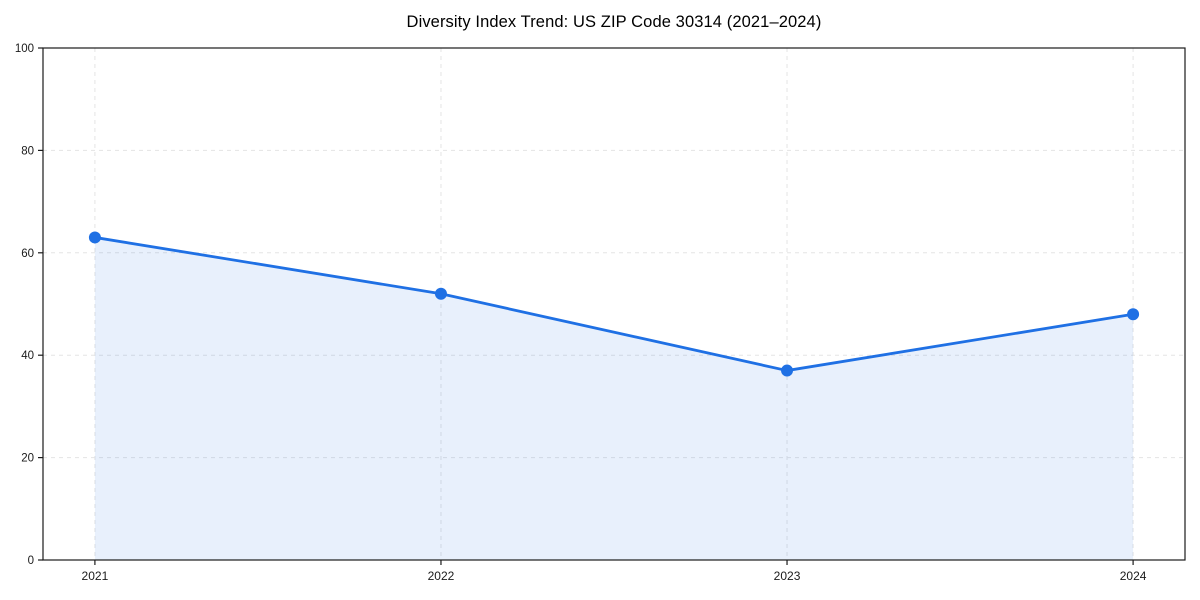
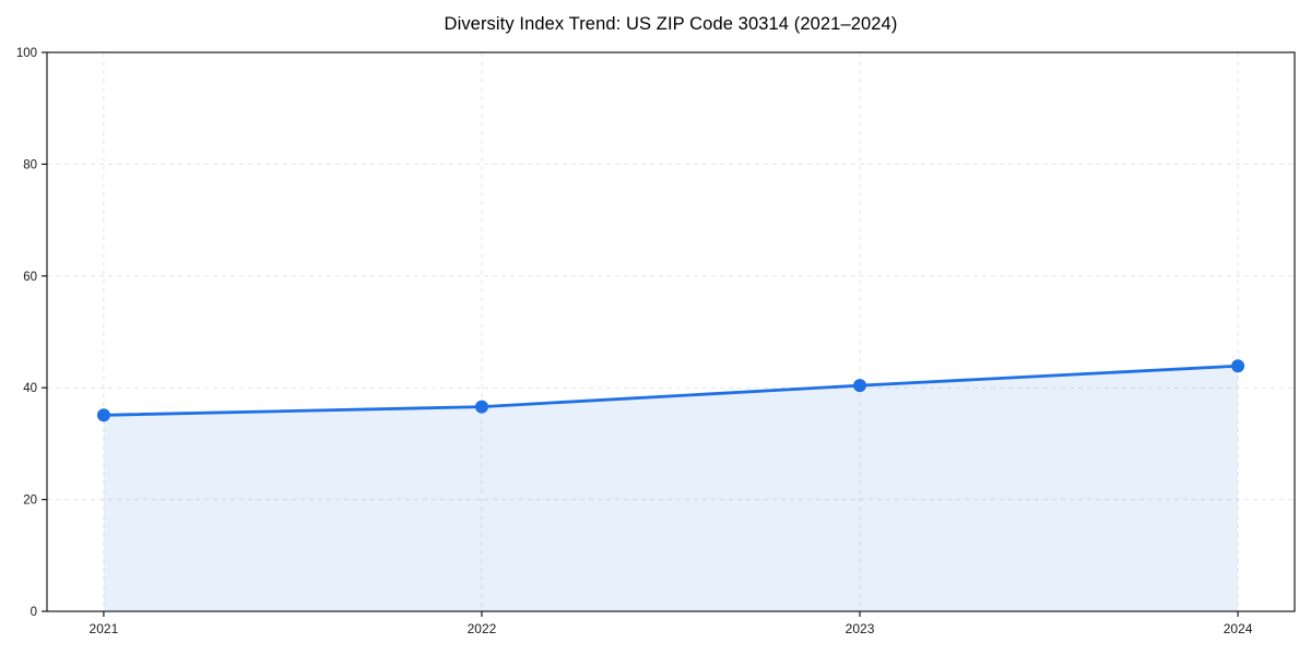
2021: 63 -> 35
2022: 52 -> 37
2023: 37 -> 40
2024: 48 -> 44
